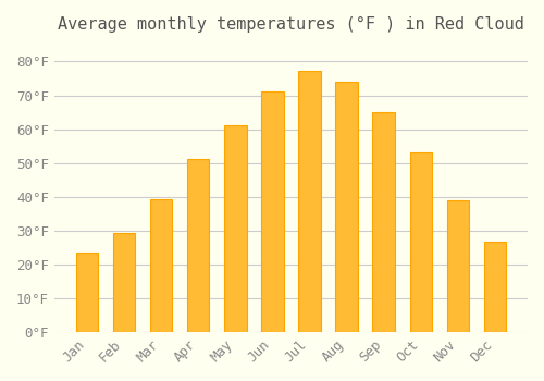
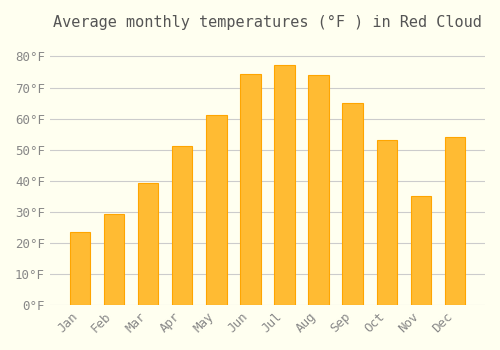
Jun: 71.2°F -> 74.5°F
Nov: 39.0°F -> 35.0°F
Dec: 26.8°F -> 54.0°F
